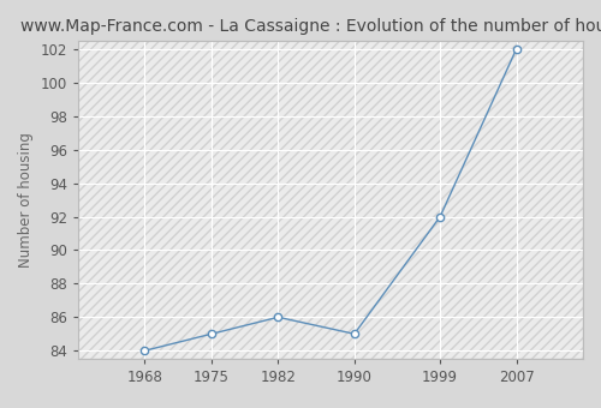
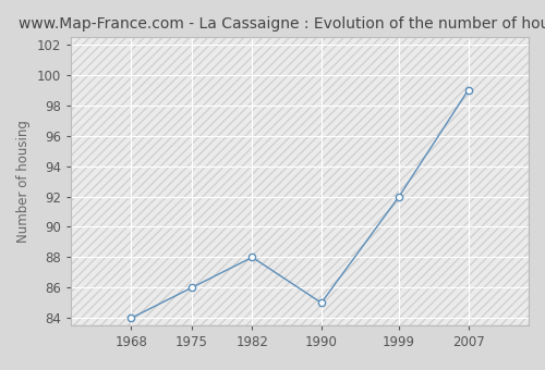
1975: 85 -> 86
1982: 86 -> 88
2007: 102 -> 99
